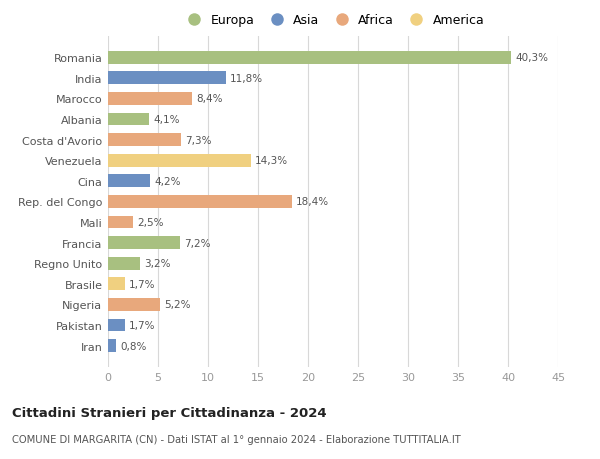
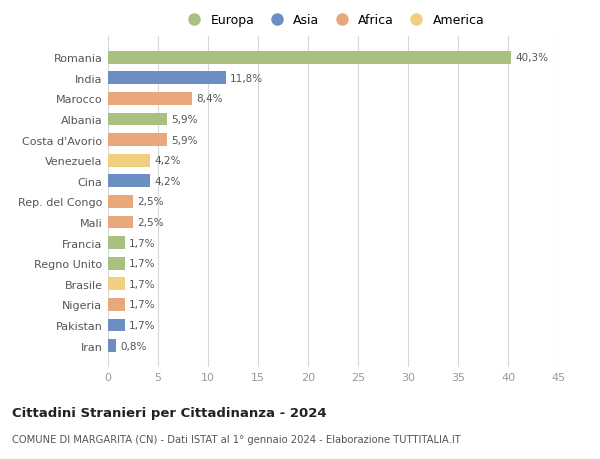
Albania: 4,1% -> 5,9%
Costa d'Avorio: 7,3% -> 5,9%
Venezuela: 14,3% -> 4,2%
Rep. del Congo: 18,4% -> 2,5%
Francia: 7,2% -> 1,7%
Regno Unito: 3,2% -> 1,7%
Nigeria: 5,2% -> 1,7%
